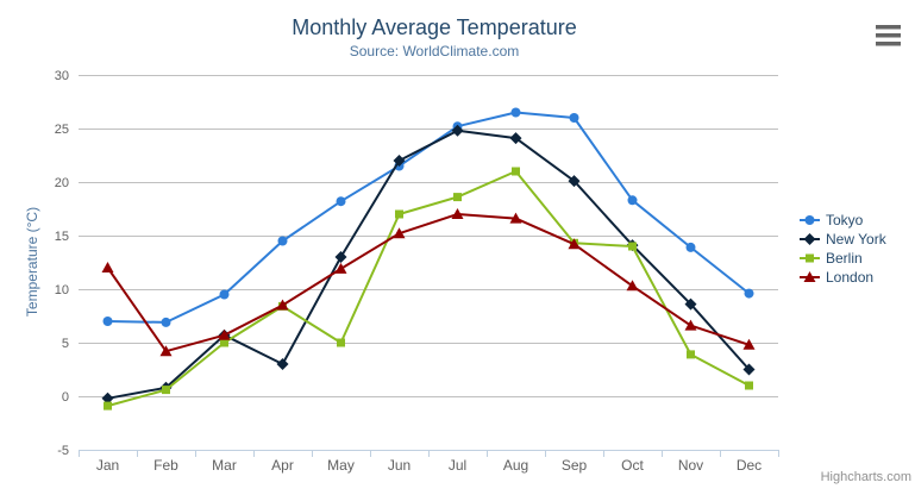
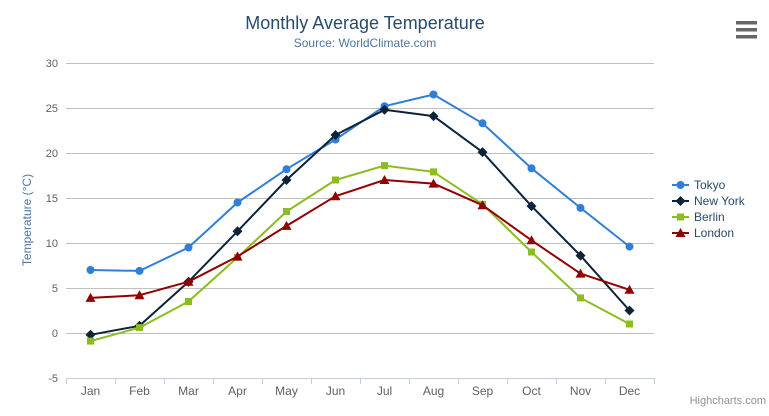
London/Jan: 12 -> 4
Berlin/Mar: 5 -> 4
New York/Apr: 3 -> 11
New York/May: 13 -> 17
Berlin/May: 5 -> 14
Berlin/Aug: 21 -> 18
Tokyo/Sep: 26 -> 23
Berlin/Oct: 14 -> 9
